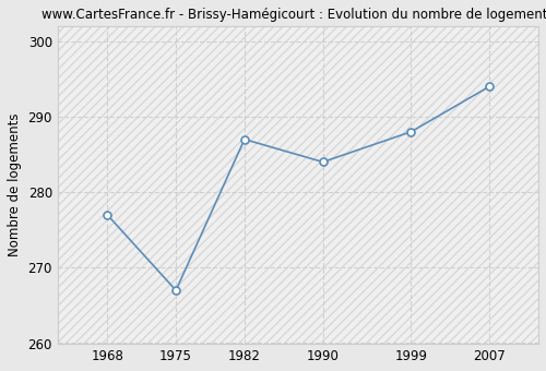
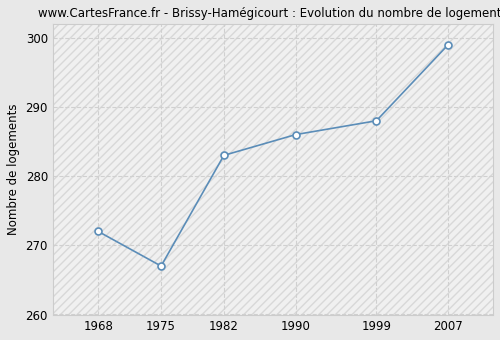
1968: 277 -> 272
1982: 287 -> 283
1990: 284 -> 286
2007: 294 -> 299
